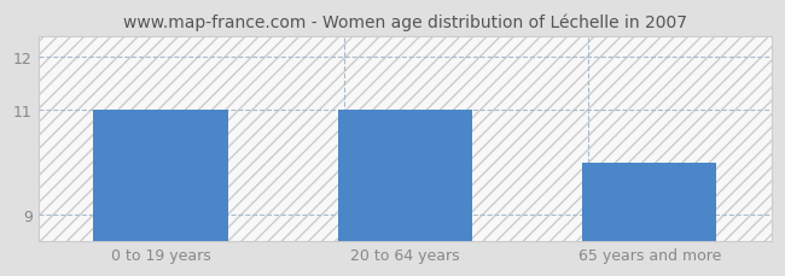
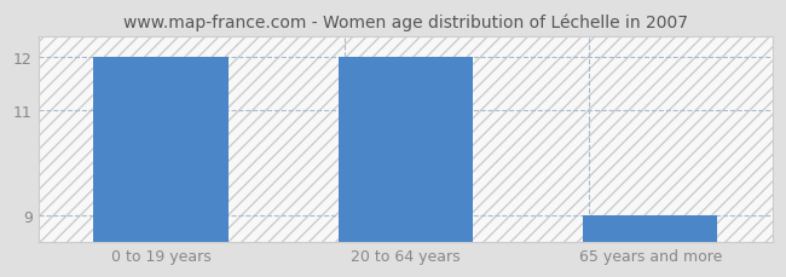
0 to 19 years: 11 -> 12
20 to 64 years: 11 -> 12
65 years and more: 10 -> 9
